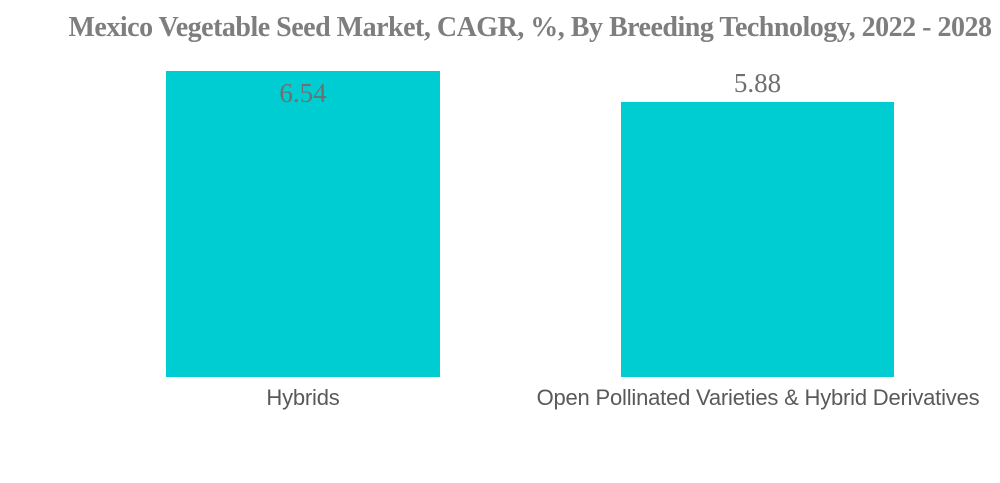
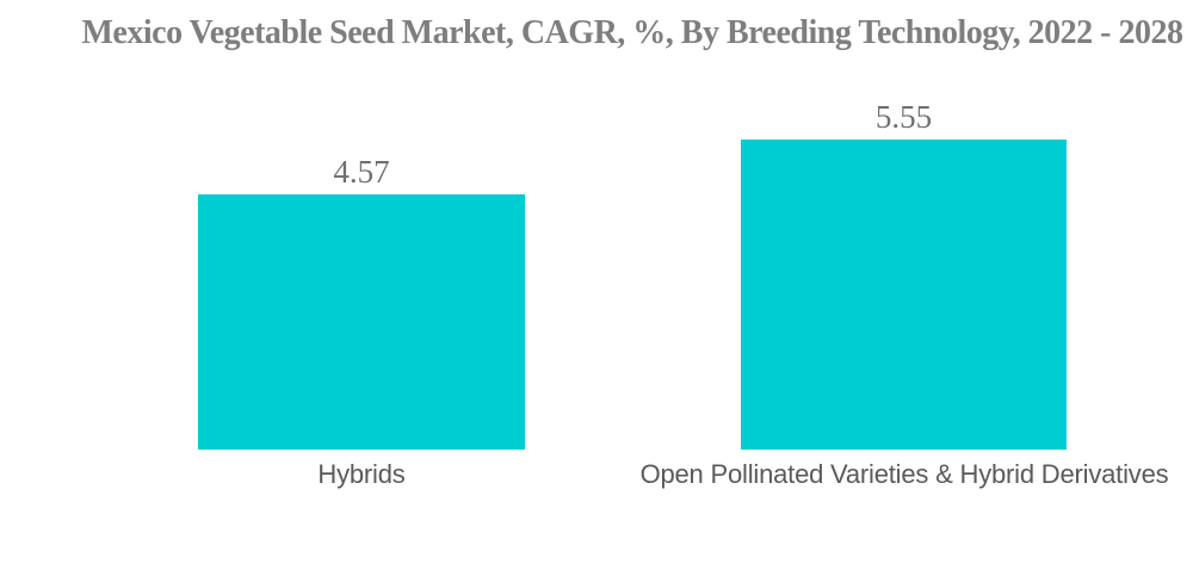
Hybrids: 6.54 -> 4.57
Open Pollinated Varieties & Hybrid Derivatives: 5.88 -> 5.55
